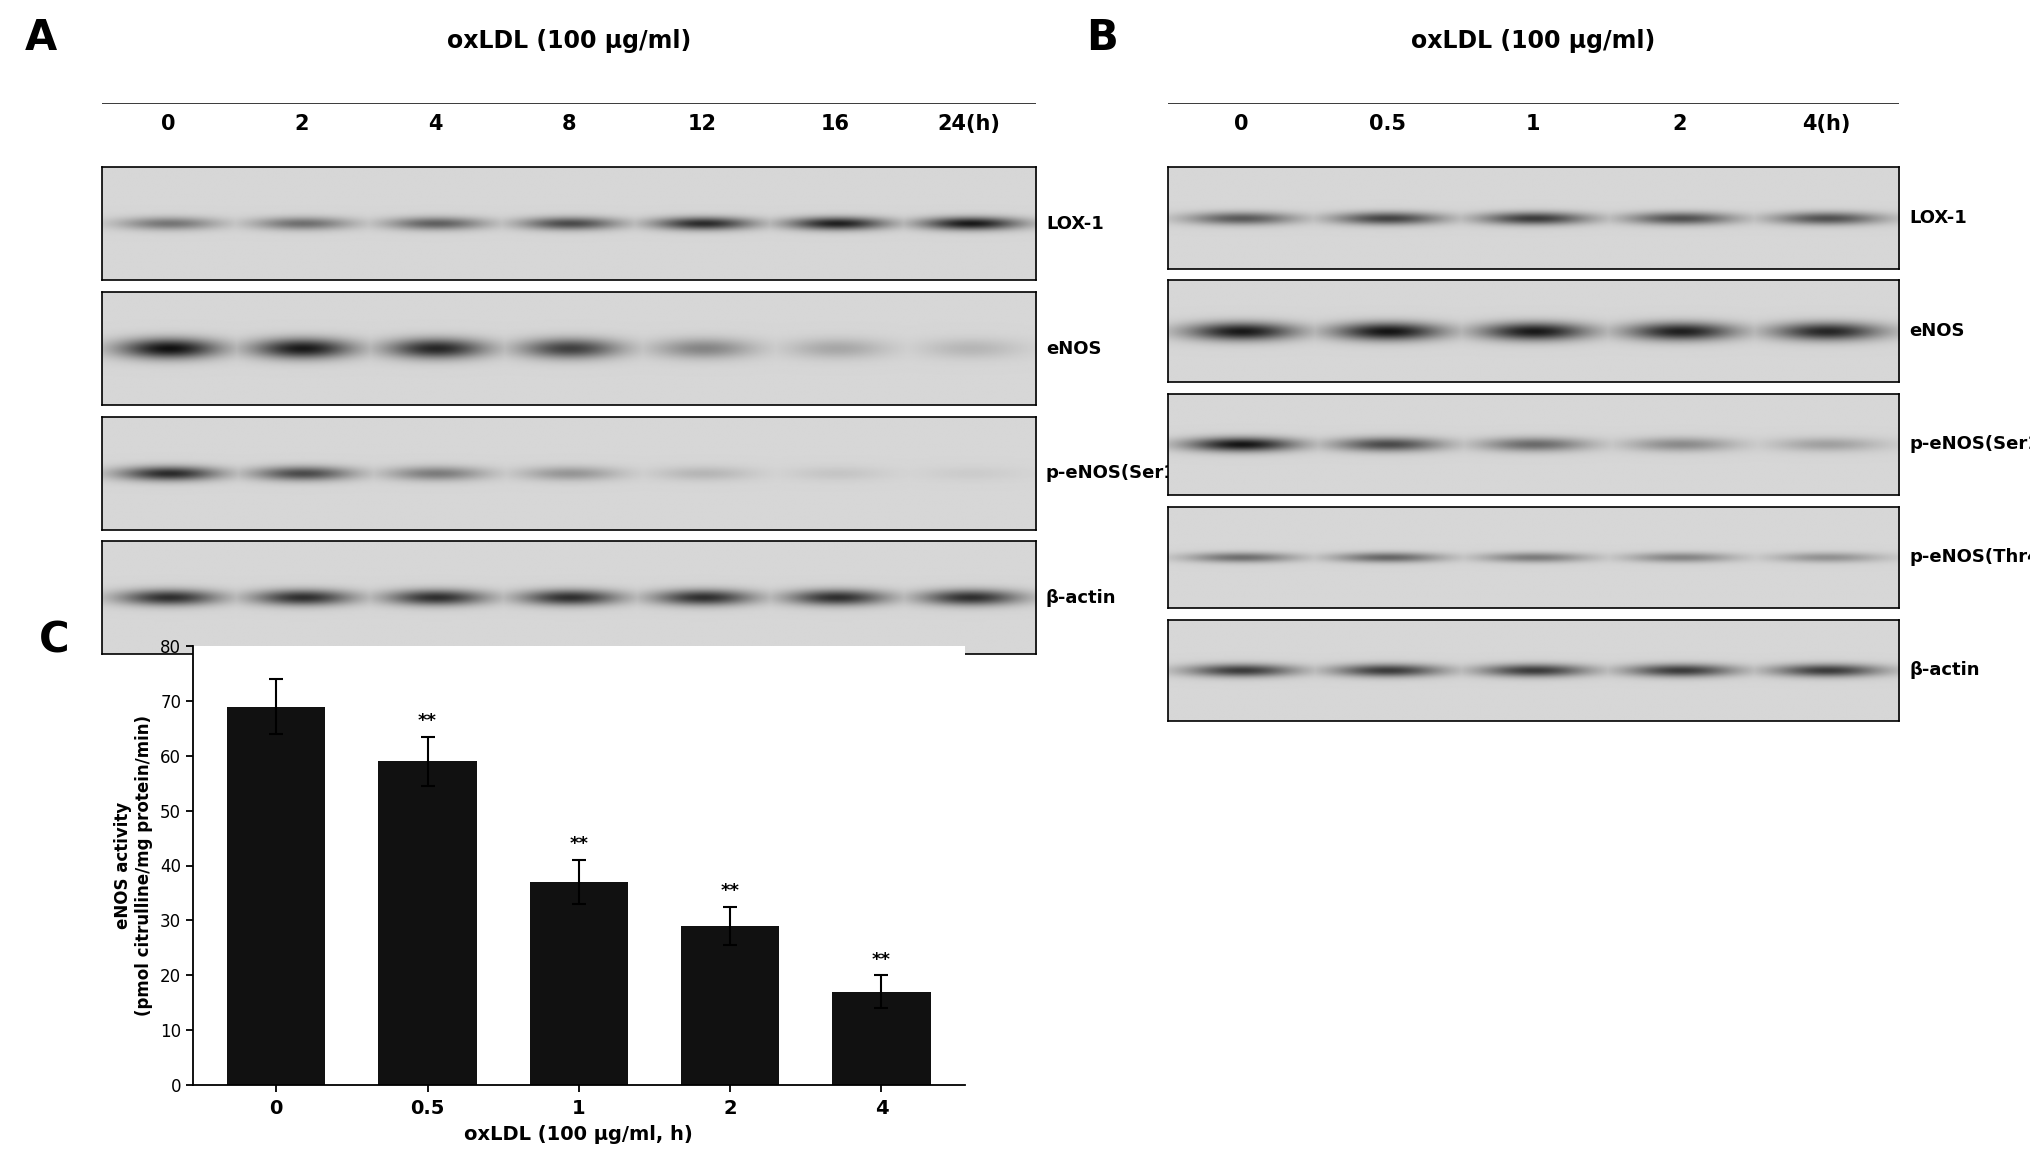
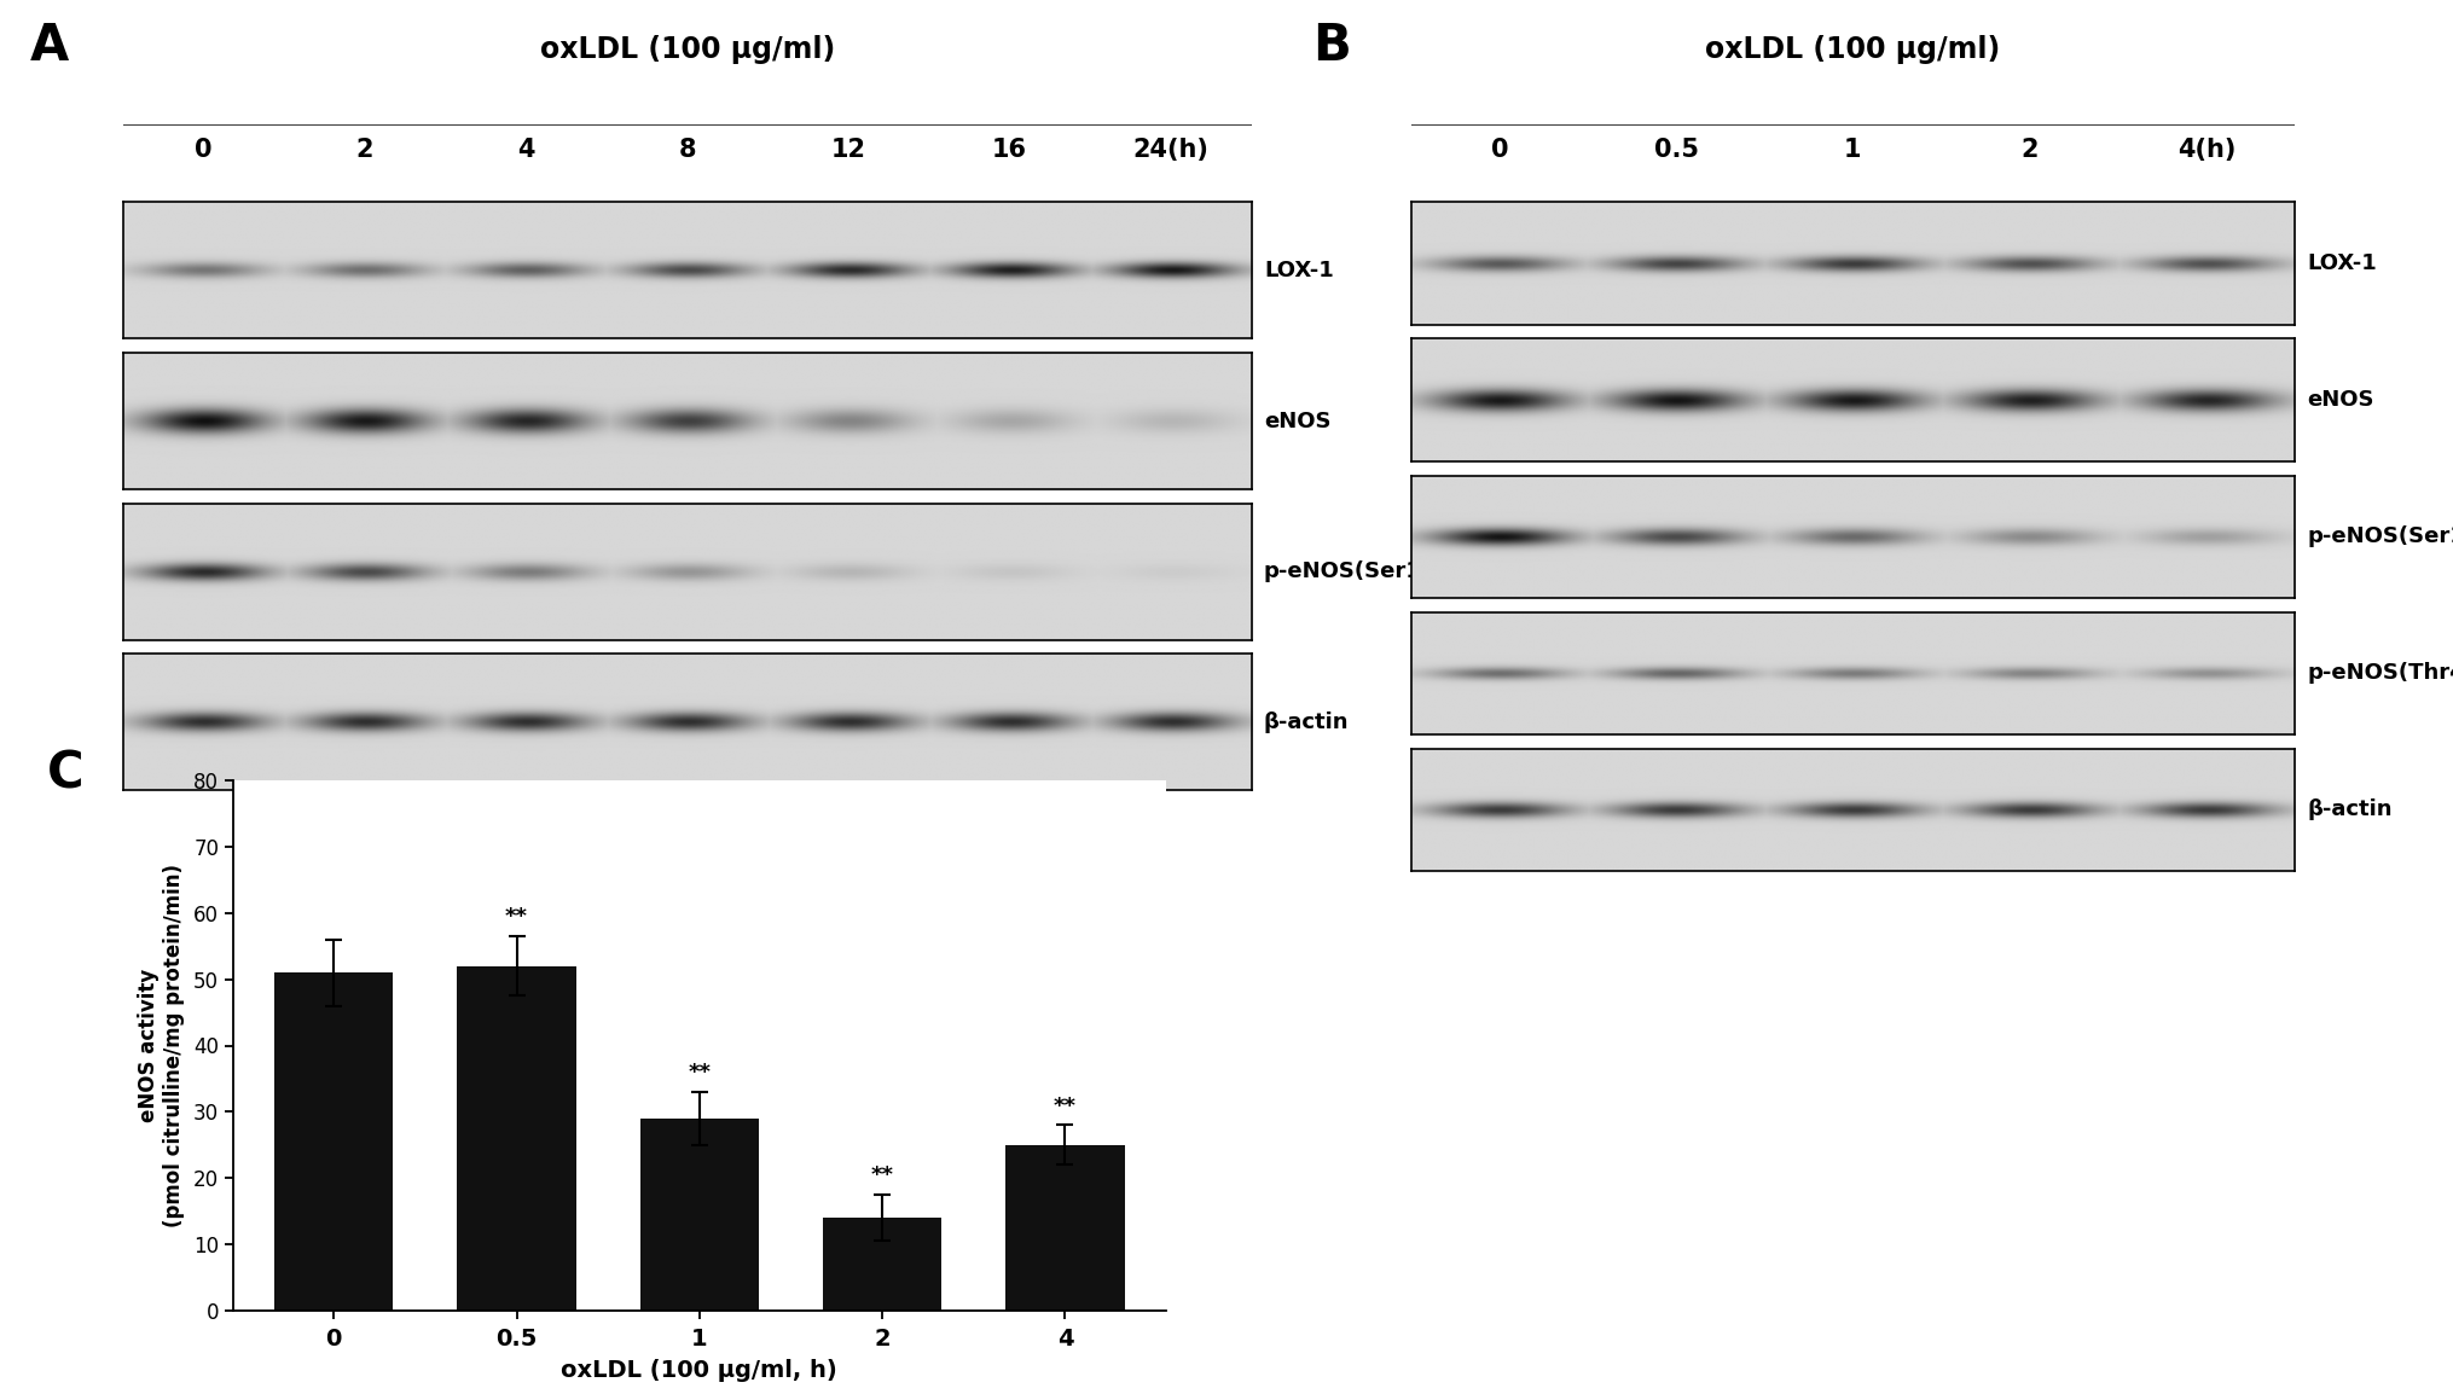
0: 69 -> 51
0.5: 59 -> 52
1: 37 -> 29
2: 29 -> 14
4: 17 -> 25
